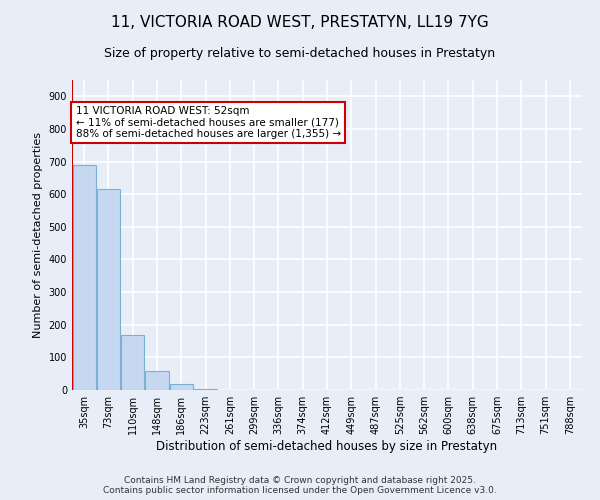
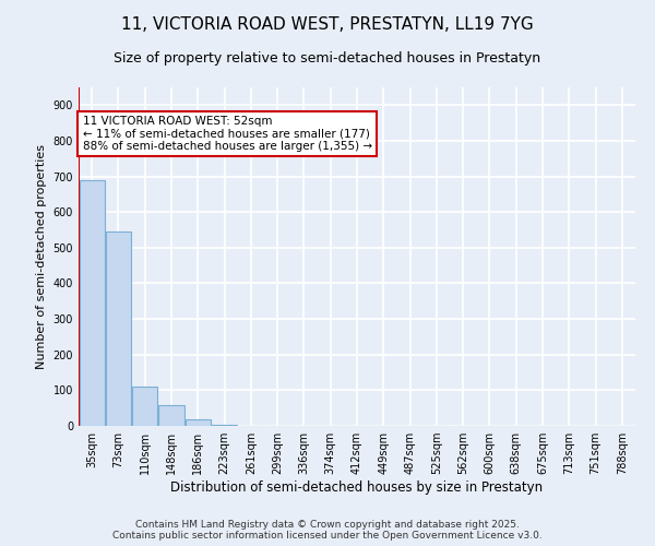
73sqm: 615 -> 545
110sqm: 170 -> 110
